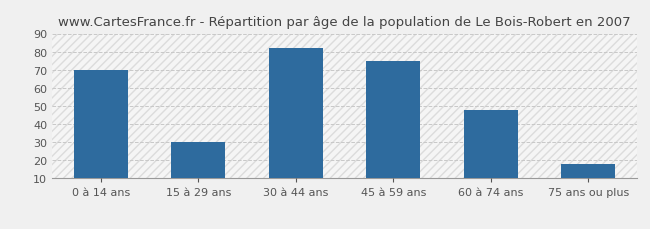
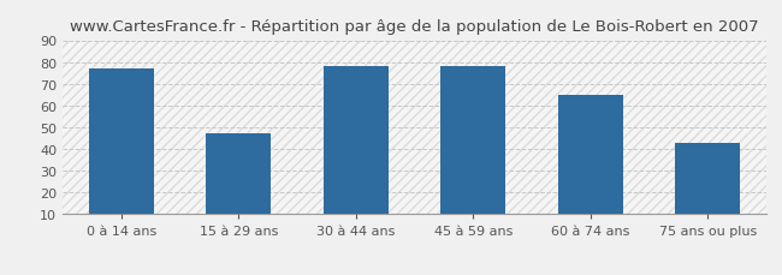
0 à 14 ans: 70 -> 77
15 à 29 ans: 30 -> 47
30 à 44 ans: 82 -> 78
45 à 59 ans: 75 -> 78
60 à 74 ans: 48 -> 65
75 ans ou plus: 18 -> 43
